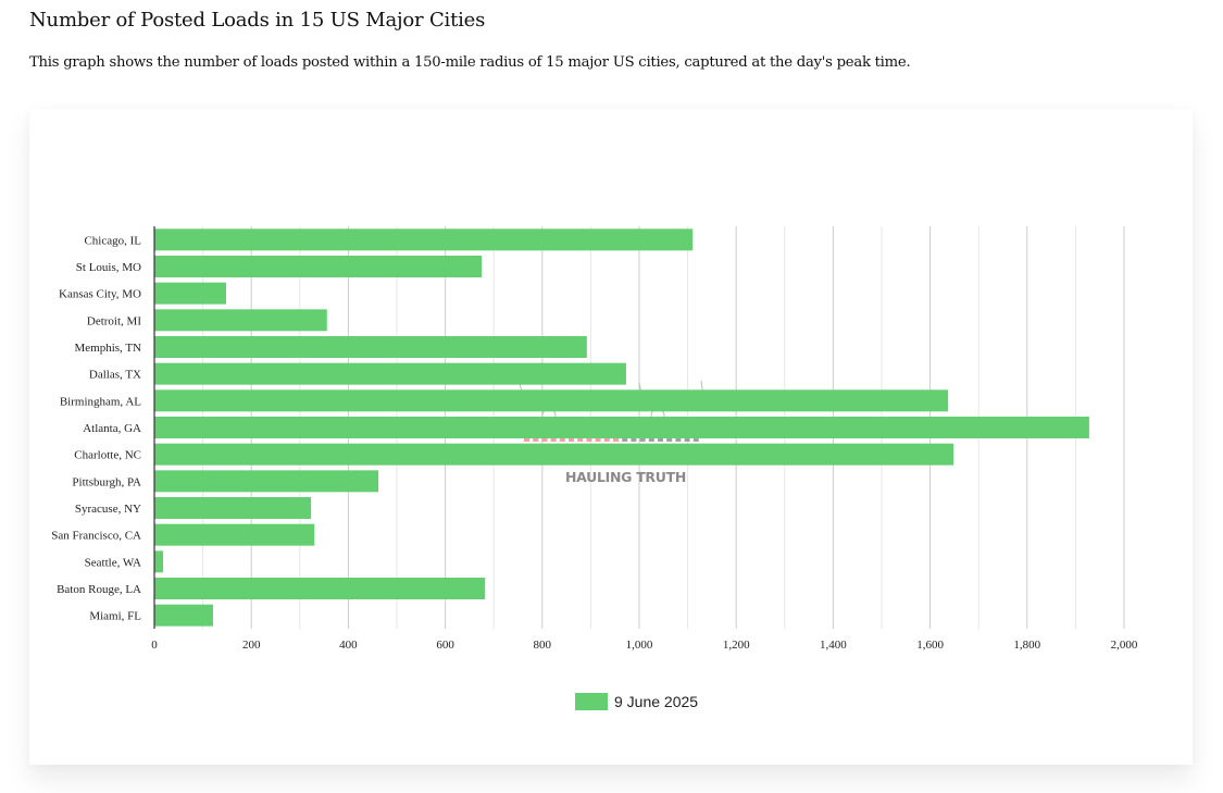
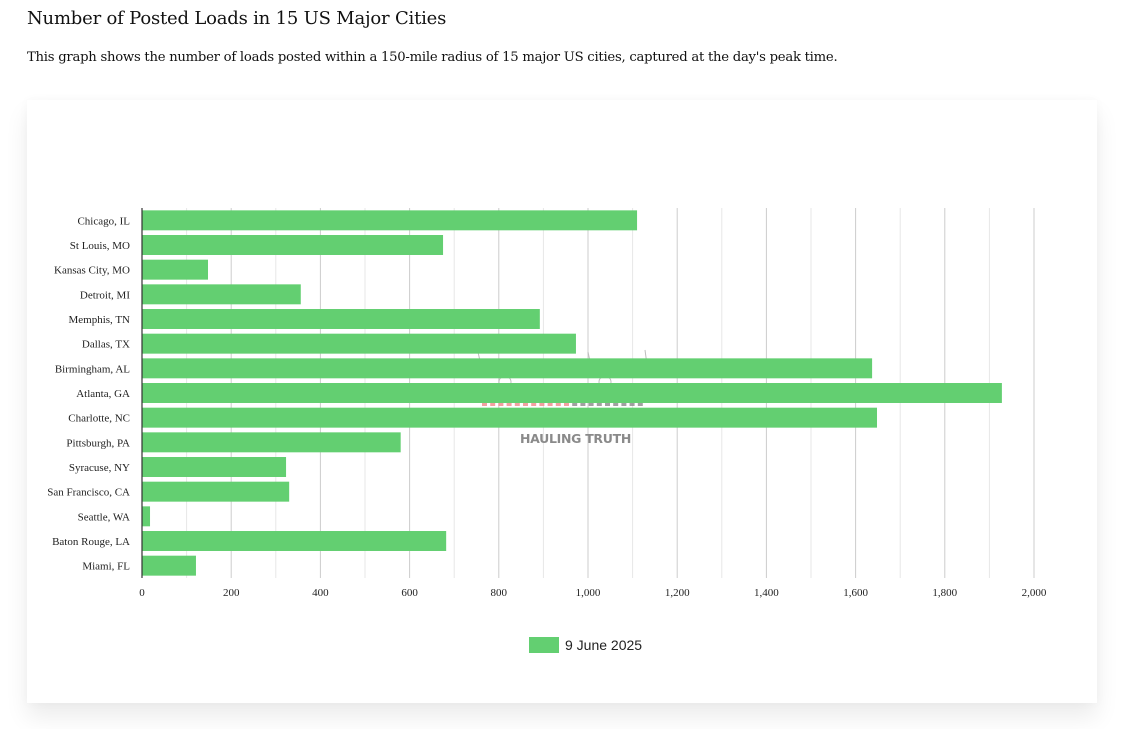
Pittsburgh, PA: 460 -> 580
